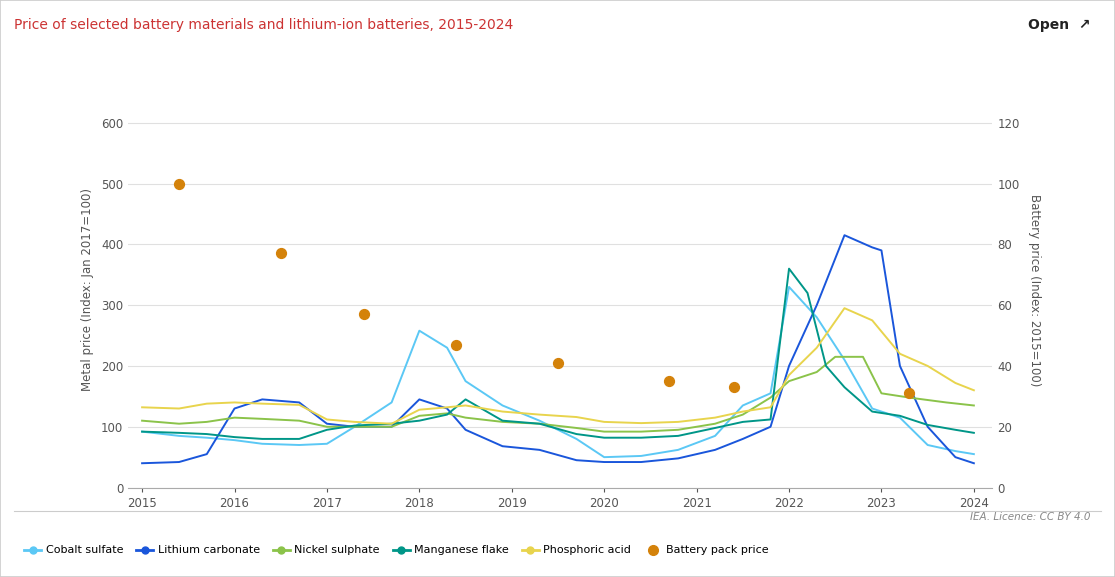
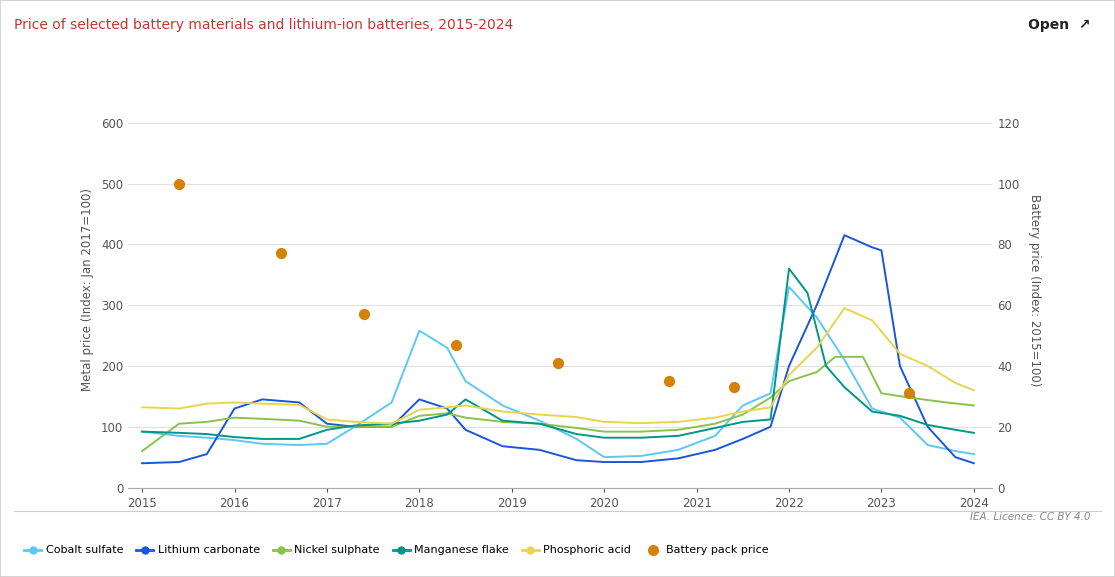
Nickel sulphate/2015: 110 -> 60
